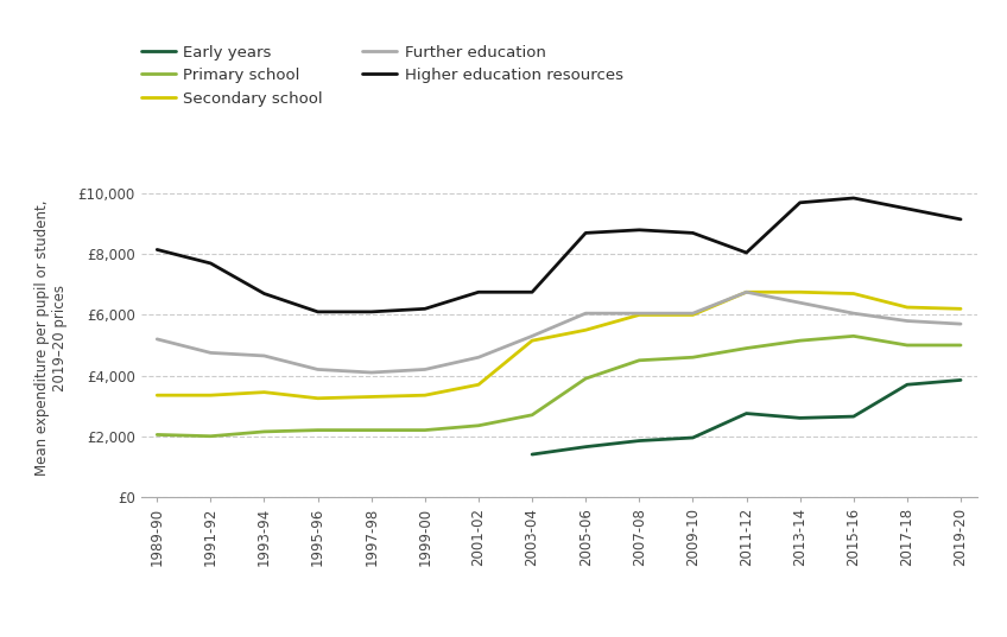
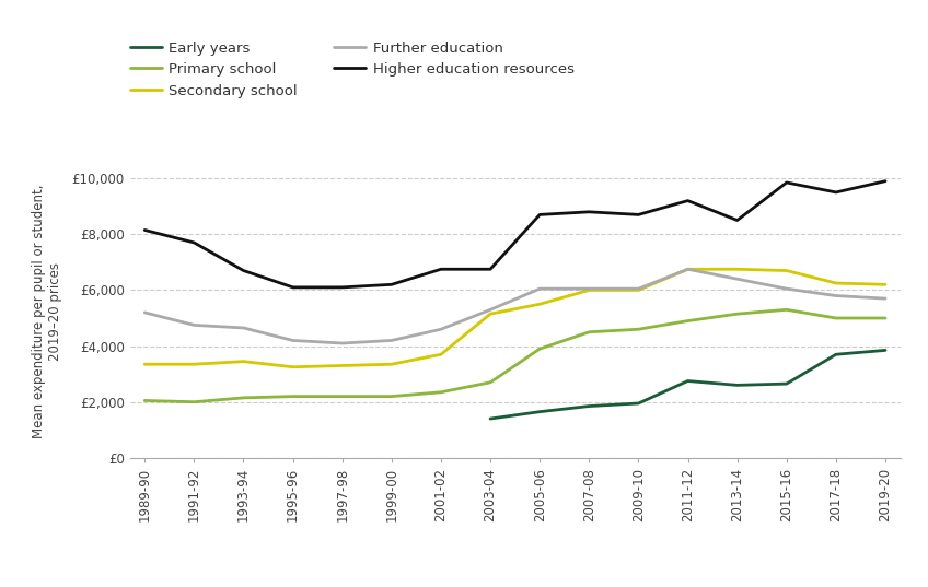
Higher education resources/2011-12: £8,050 -> £9,200
Higher education resources/2013-14: £9,700 -> £8,500
Higher education resources/2019-20: £9,150 -> £9,900
